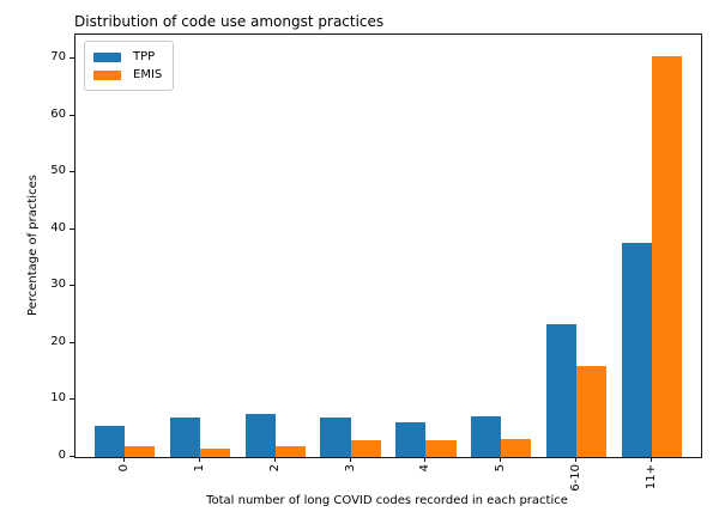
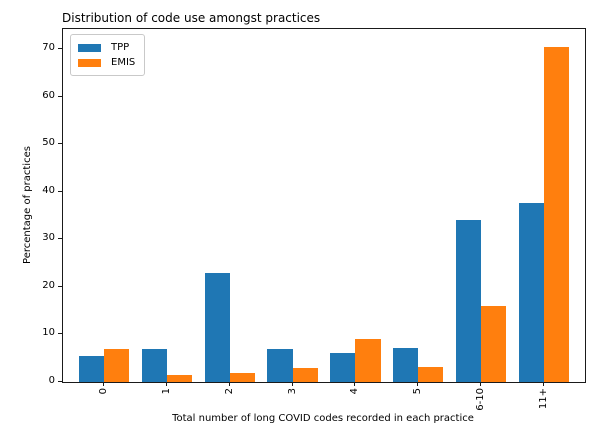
EMIS/0: 2 -> 7
TPP/2: 8 -> 23
EMIS/4: 3 -> 9
TPP/6-10: 23 -> 34
